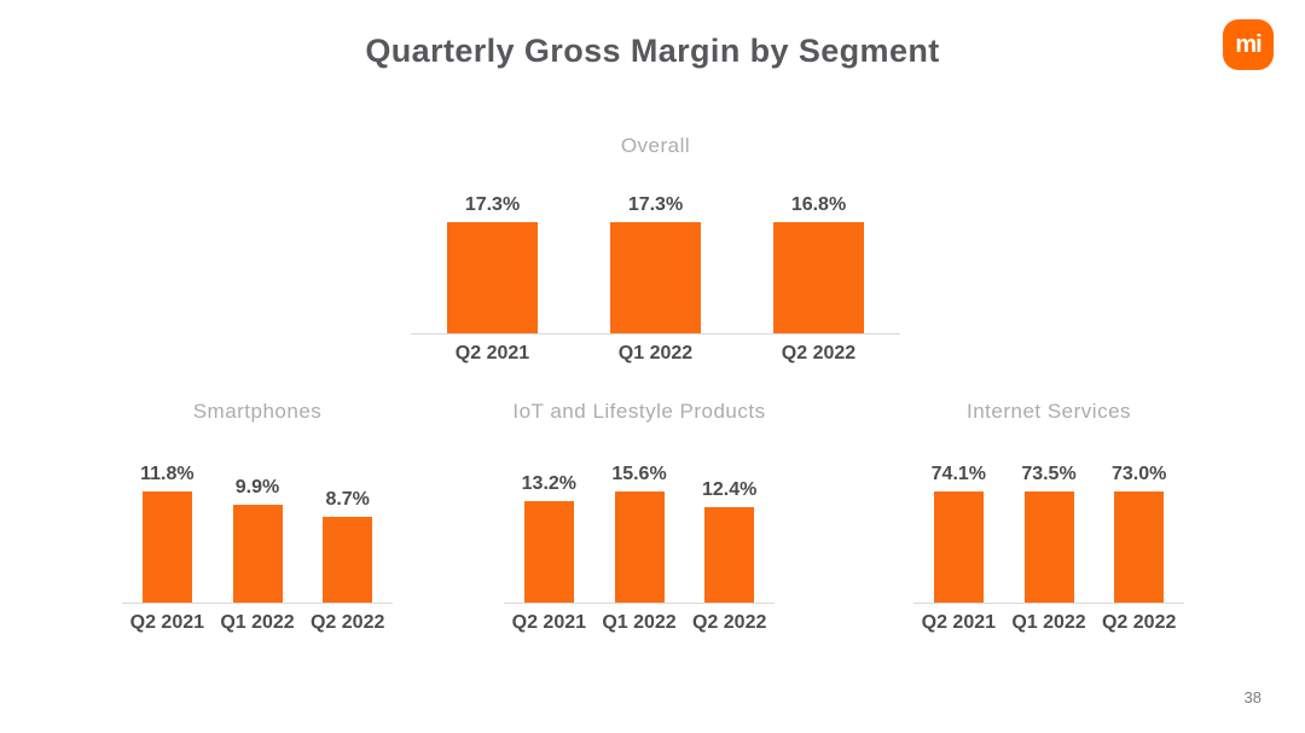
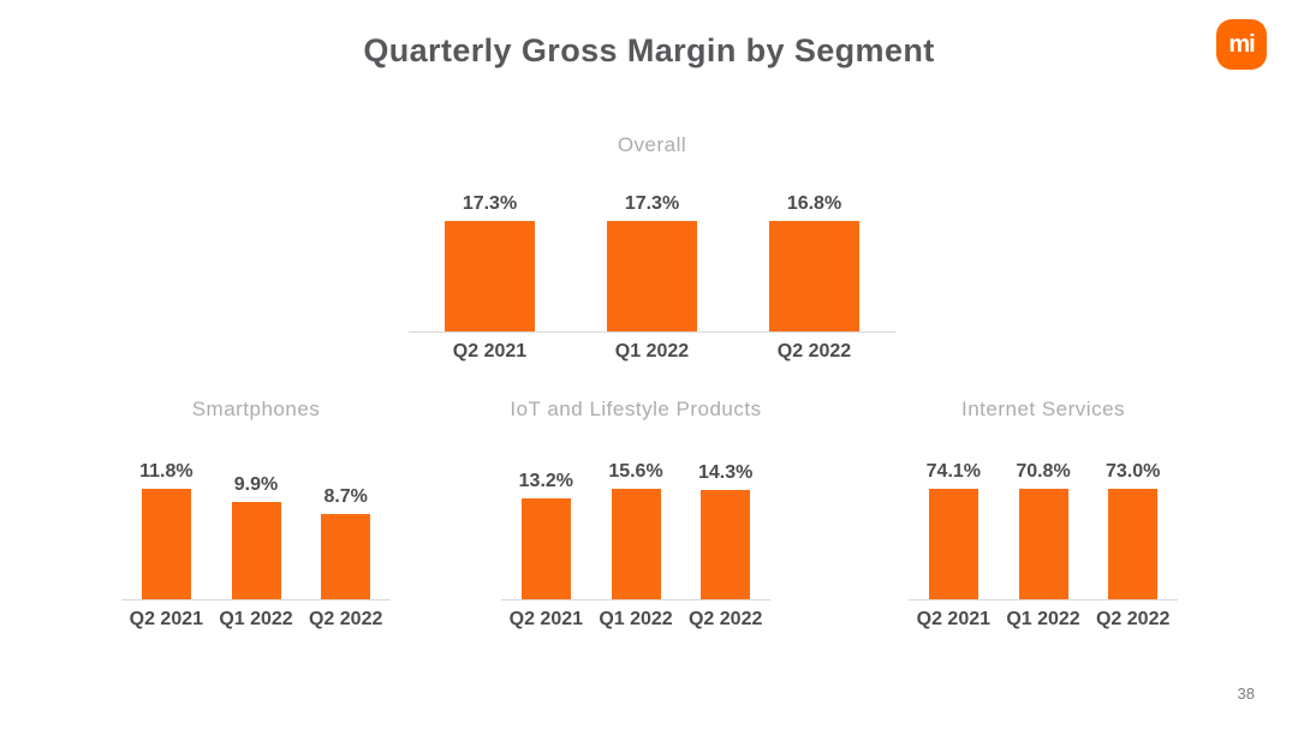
IoT and Lifestyle Products/Q2 2022: 12.4% -> 14.3%
Internet Services/Q1 2022: 73.5% -> 70.8%
